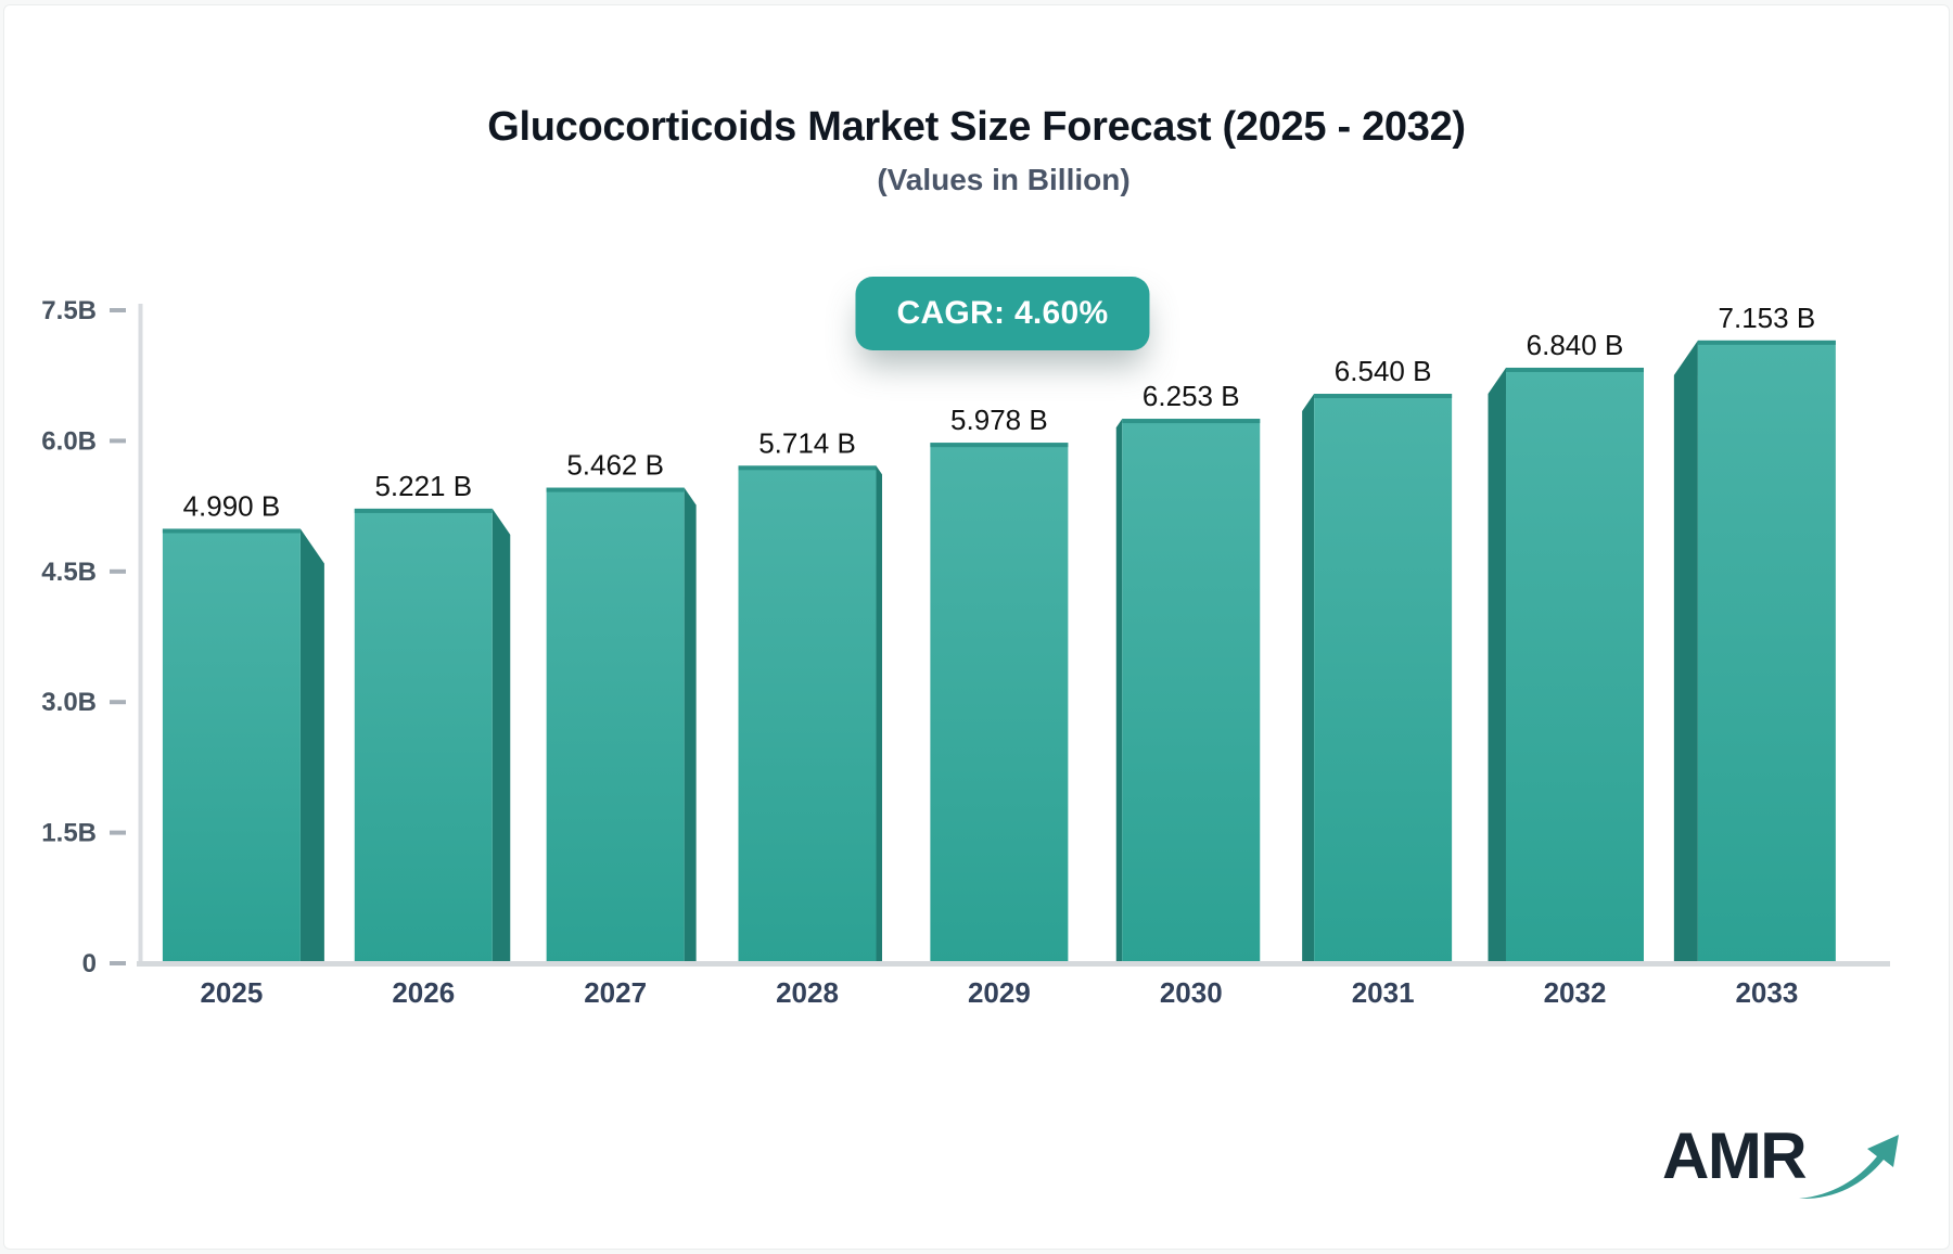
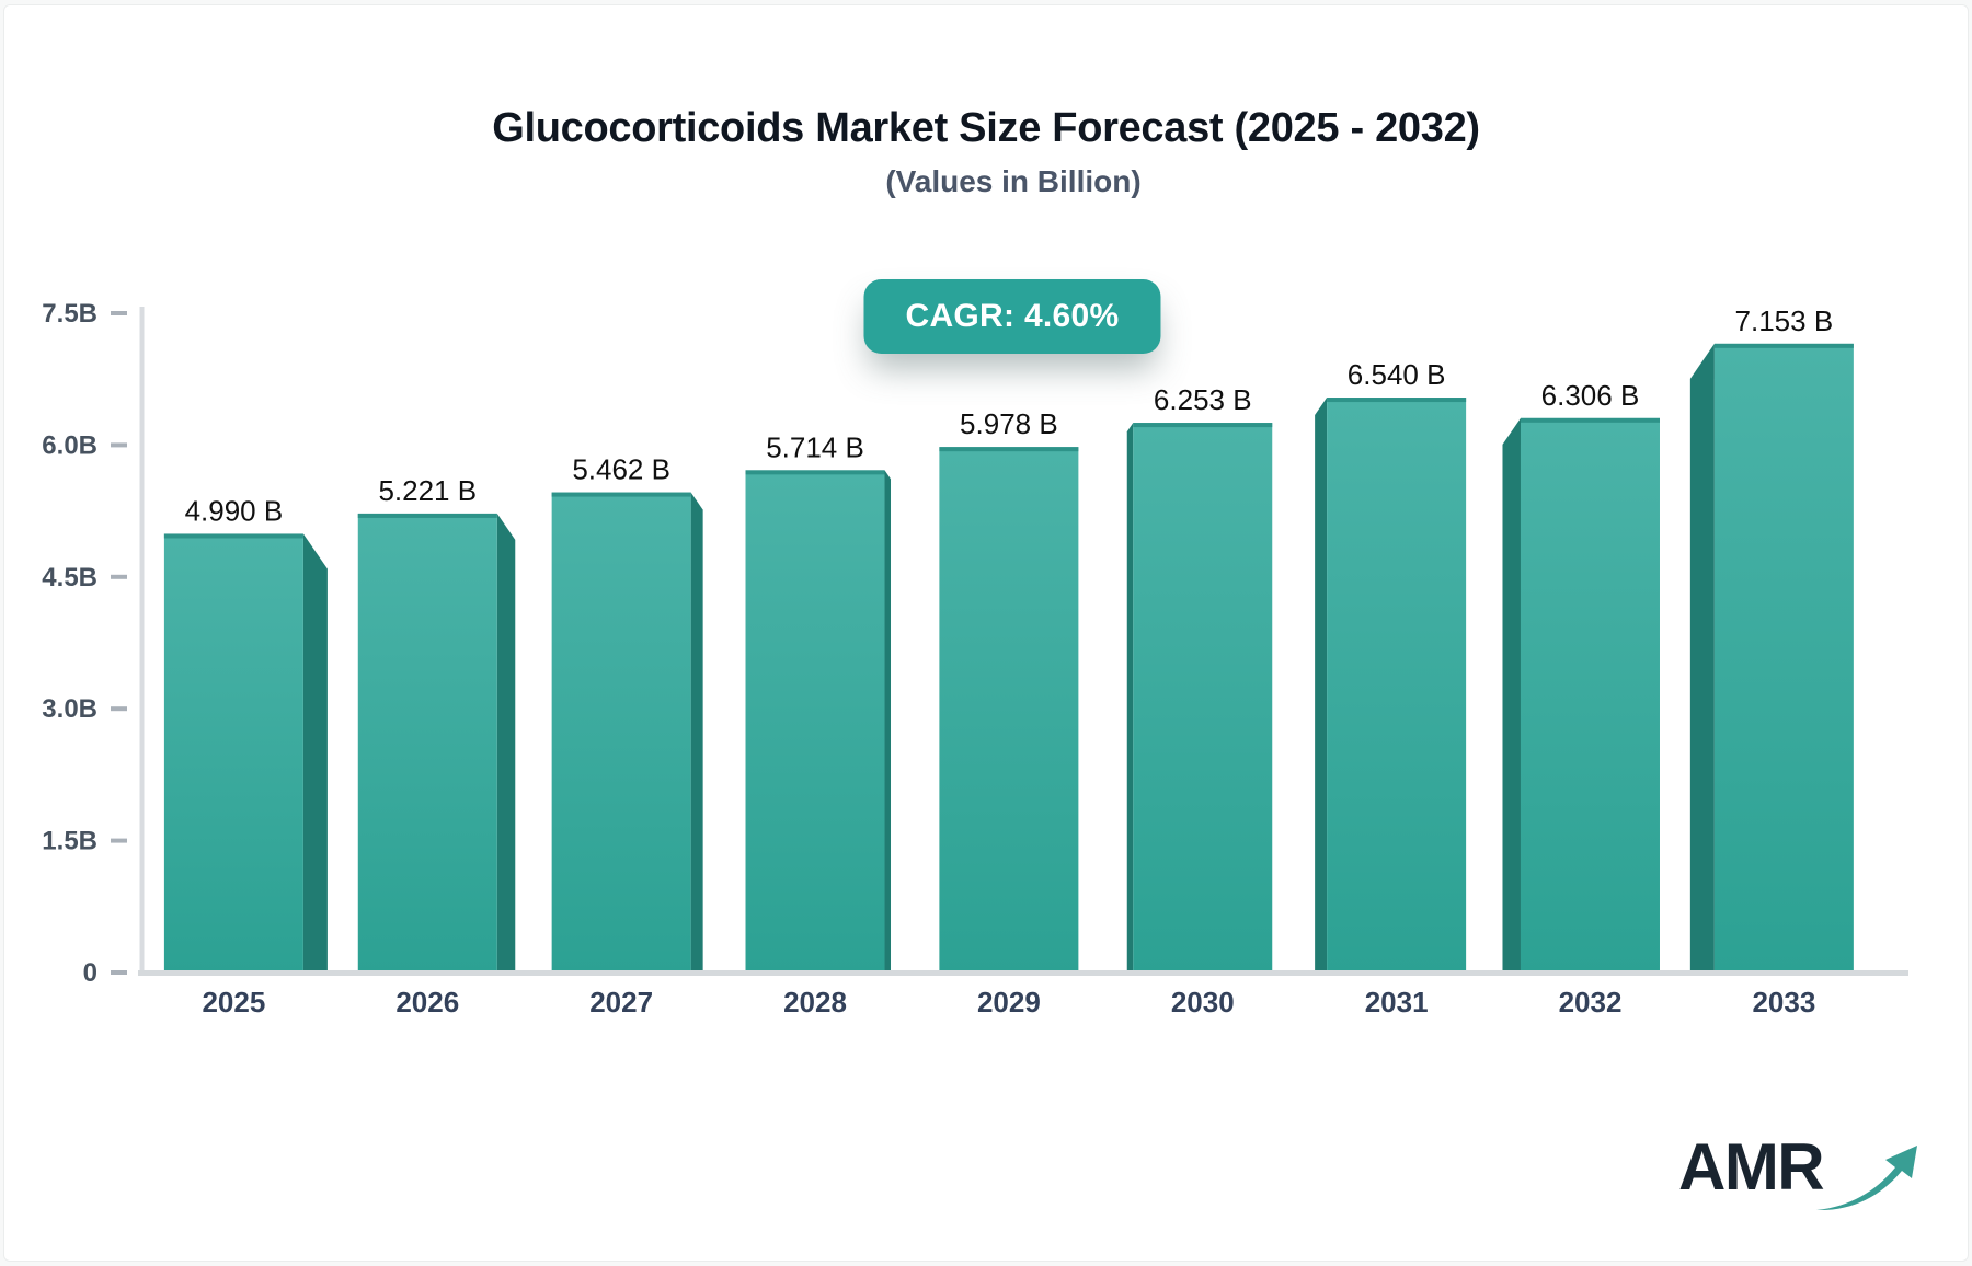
2032: 6.840 -> 6.306
